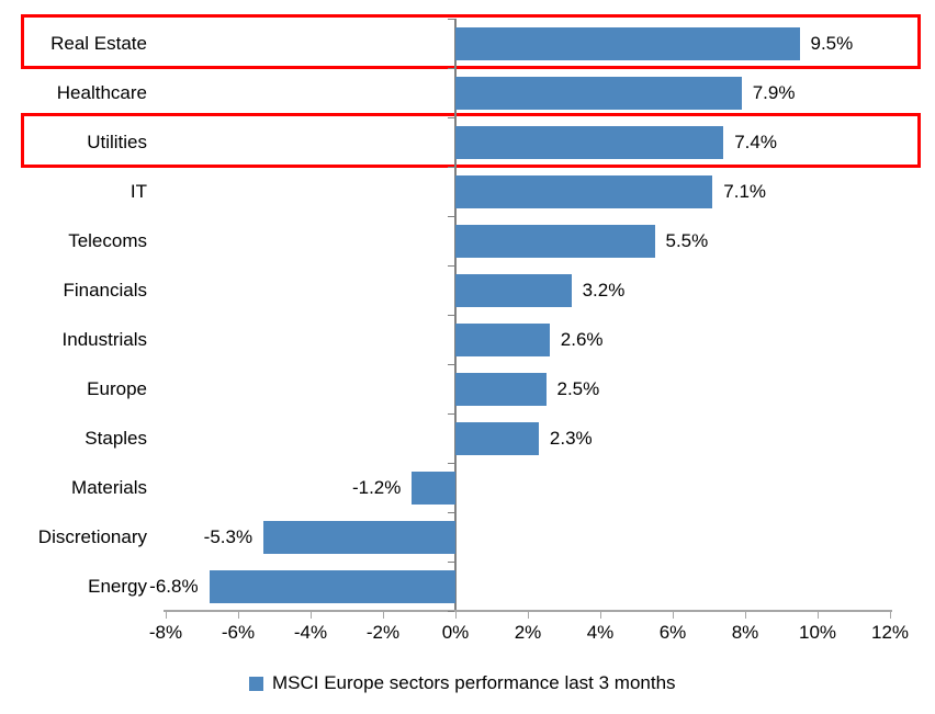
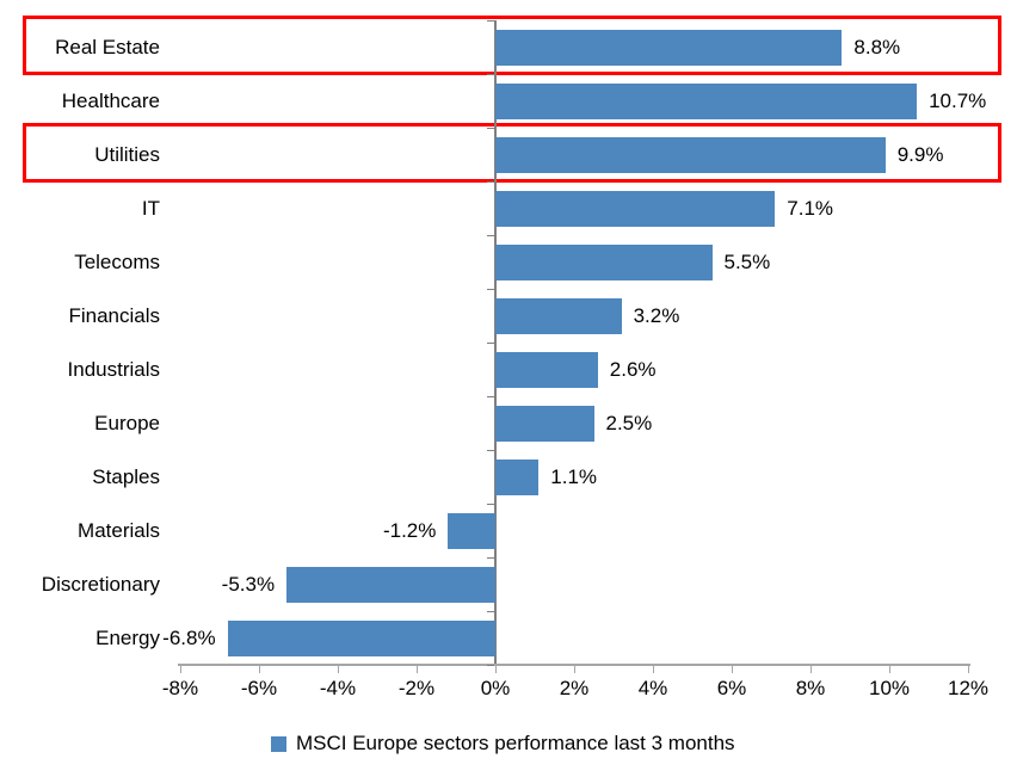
Real Estate: 9.5% -> 8.8%
Healthcare: 7.9% -> 10.7%
Utilities: 7.4% -> 9.9%
Staples: 2.3% -> 1.1%
